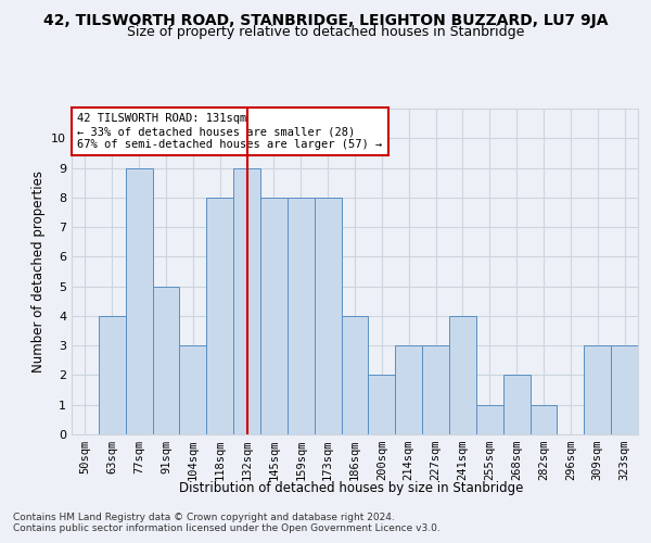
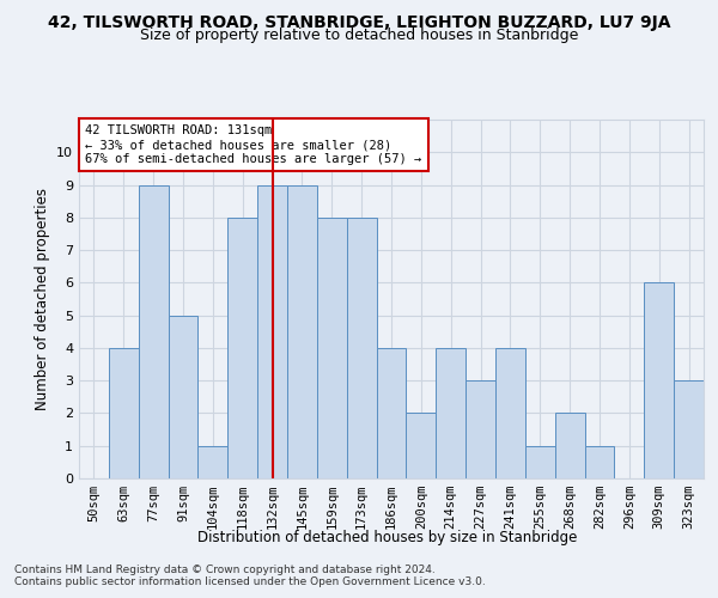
104sqm: 3 -> 1
145sqm: 8 -> 9
214sqm: 3 -> 4
309sqm: 3 -> 6
